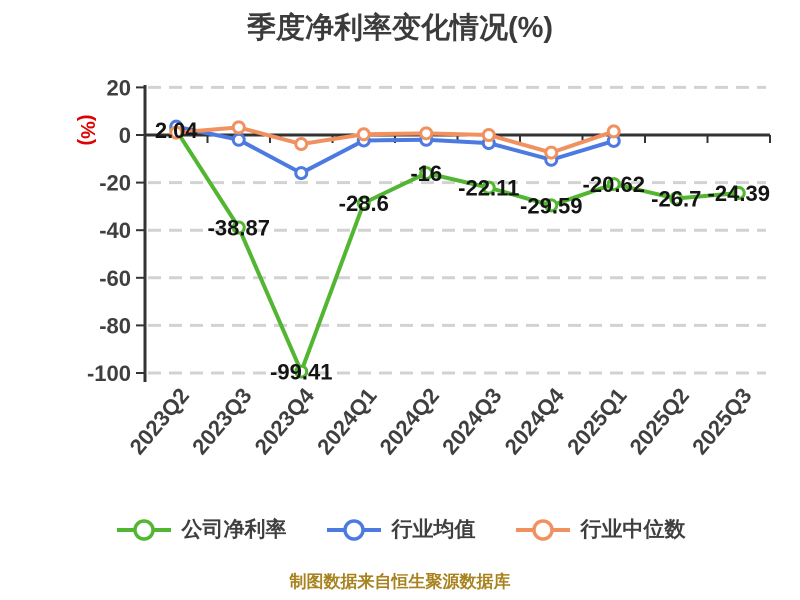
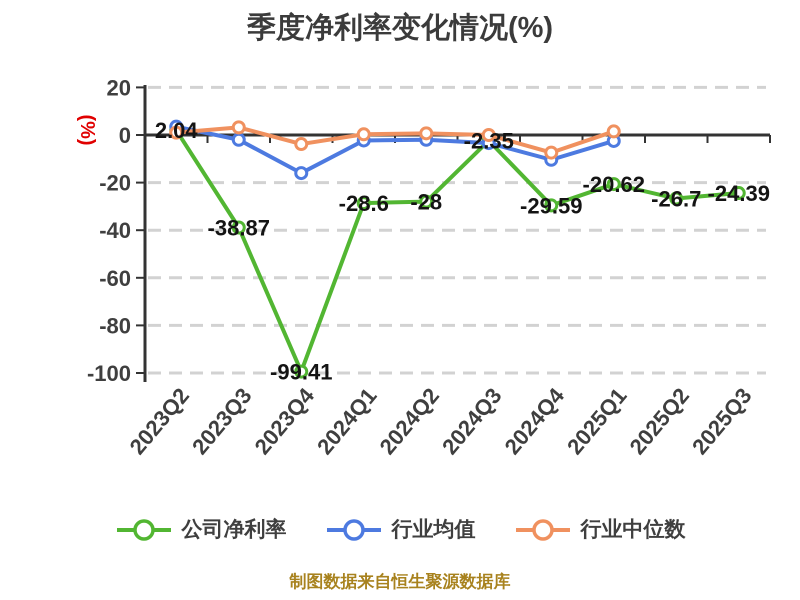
公司净利率/2024Q2: -16 -> -28
公司净利率/2024Q3: -22.11 -> -2.35
